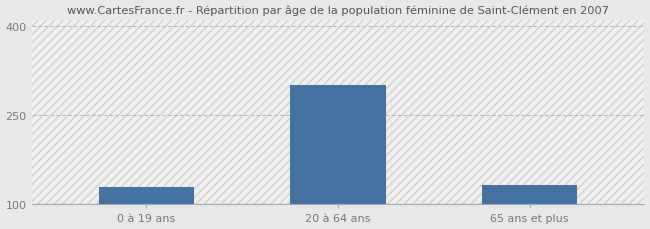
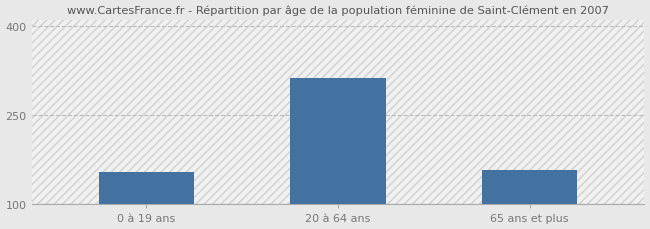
0 à 19 ans: 130 -> 154
20 à 64 ans: 300 -> 312
65 ans et plus: 133 -> 158
